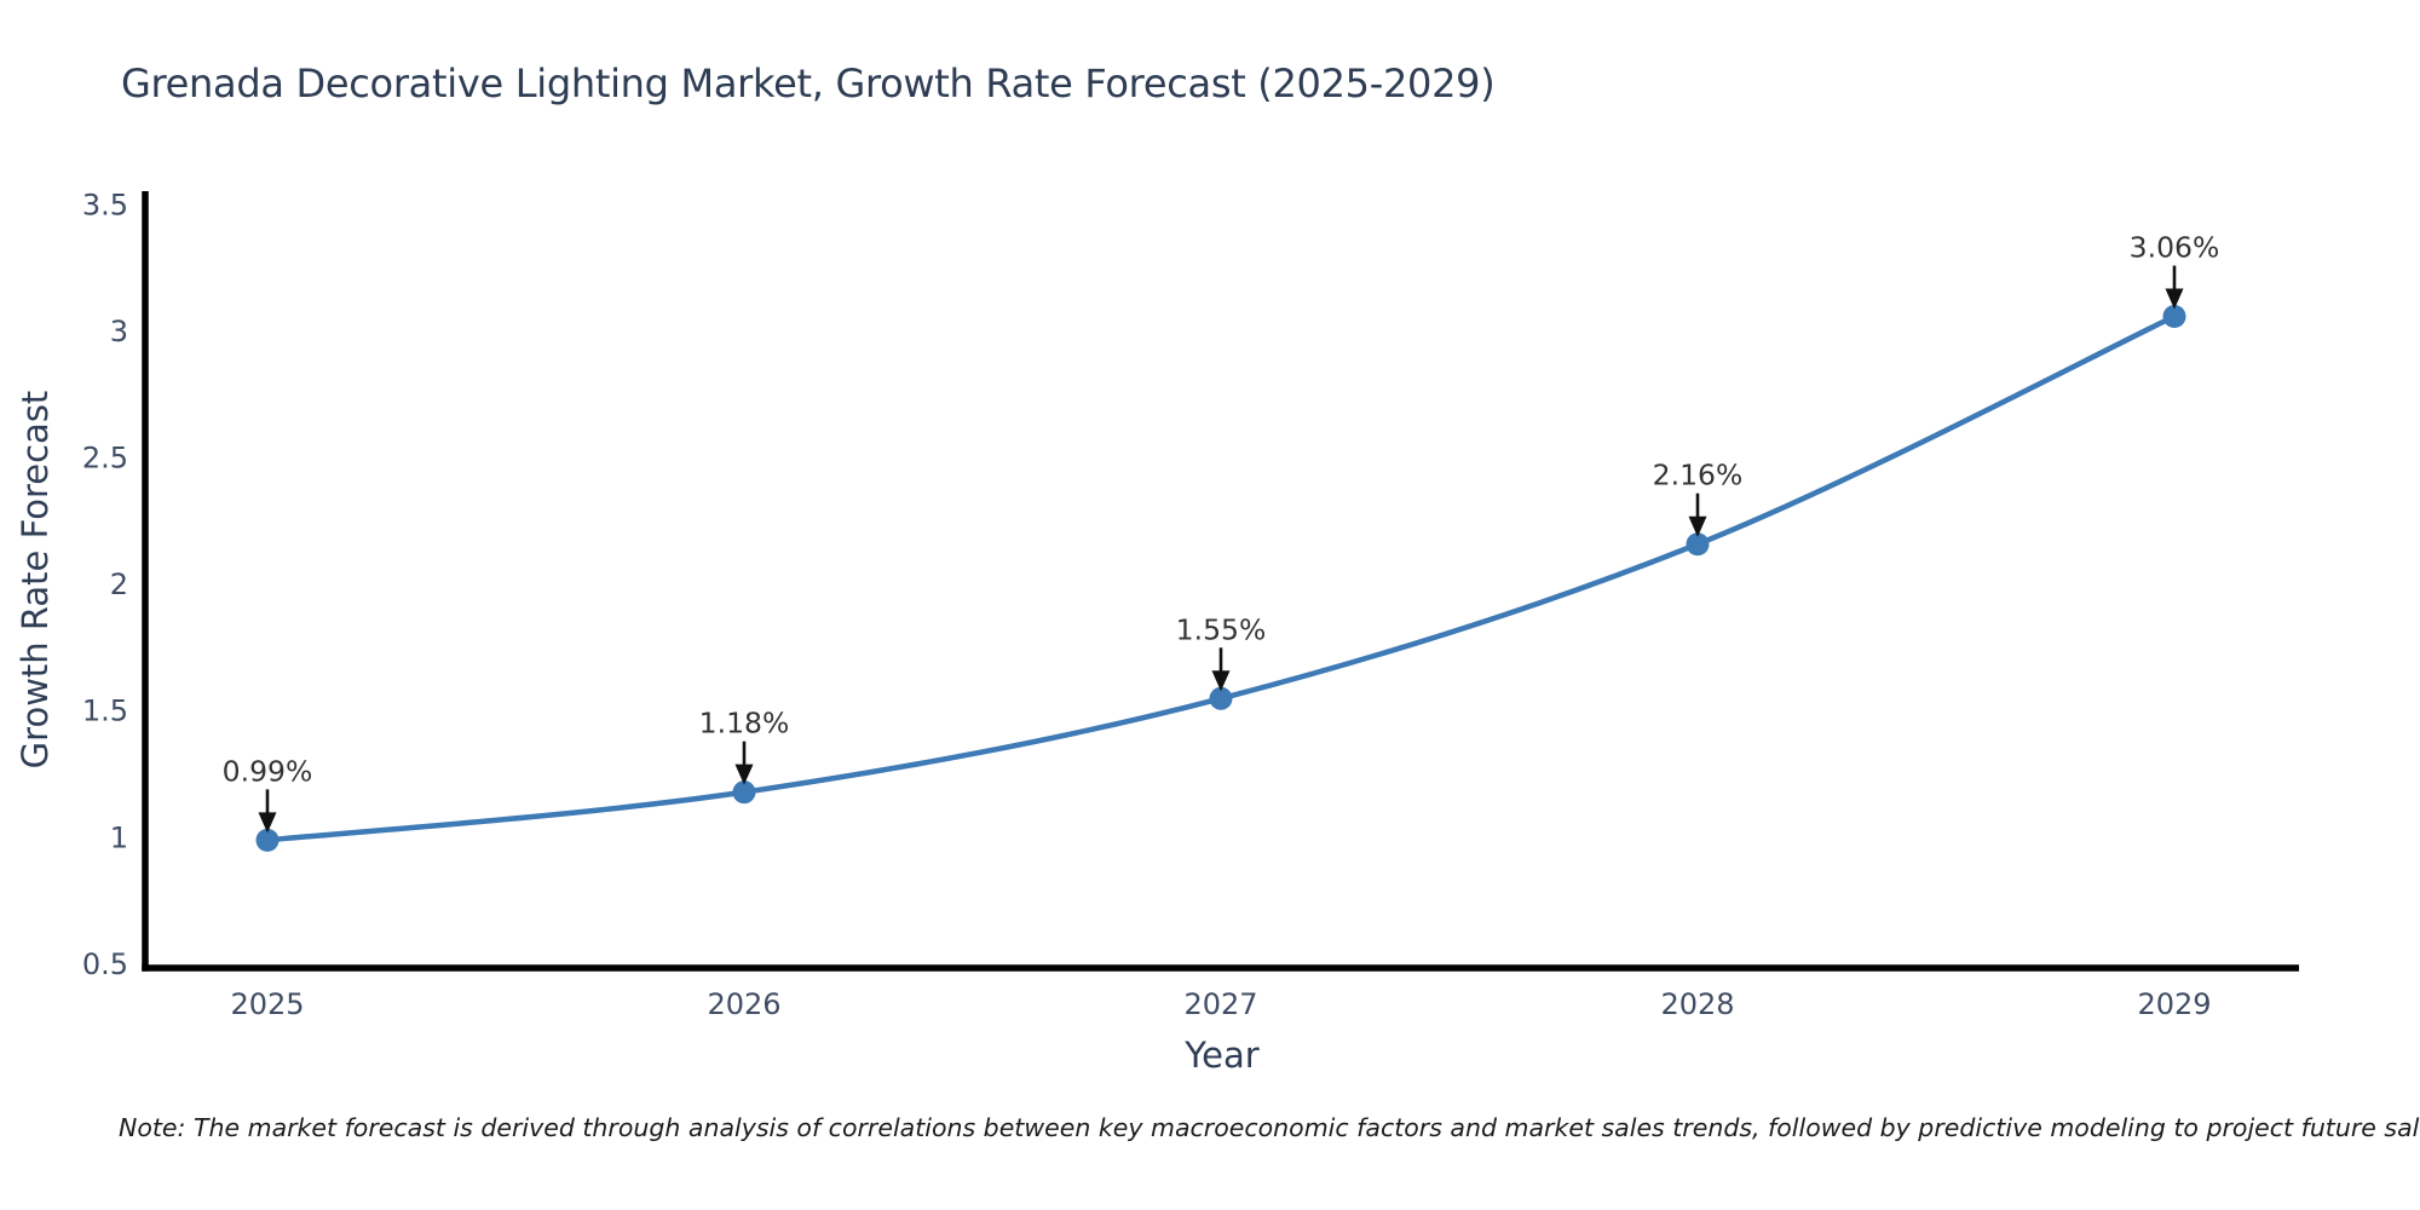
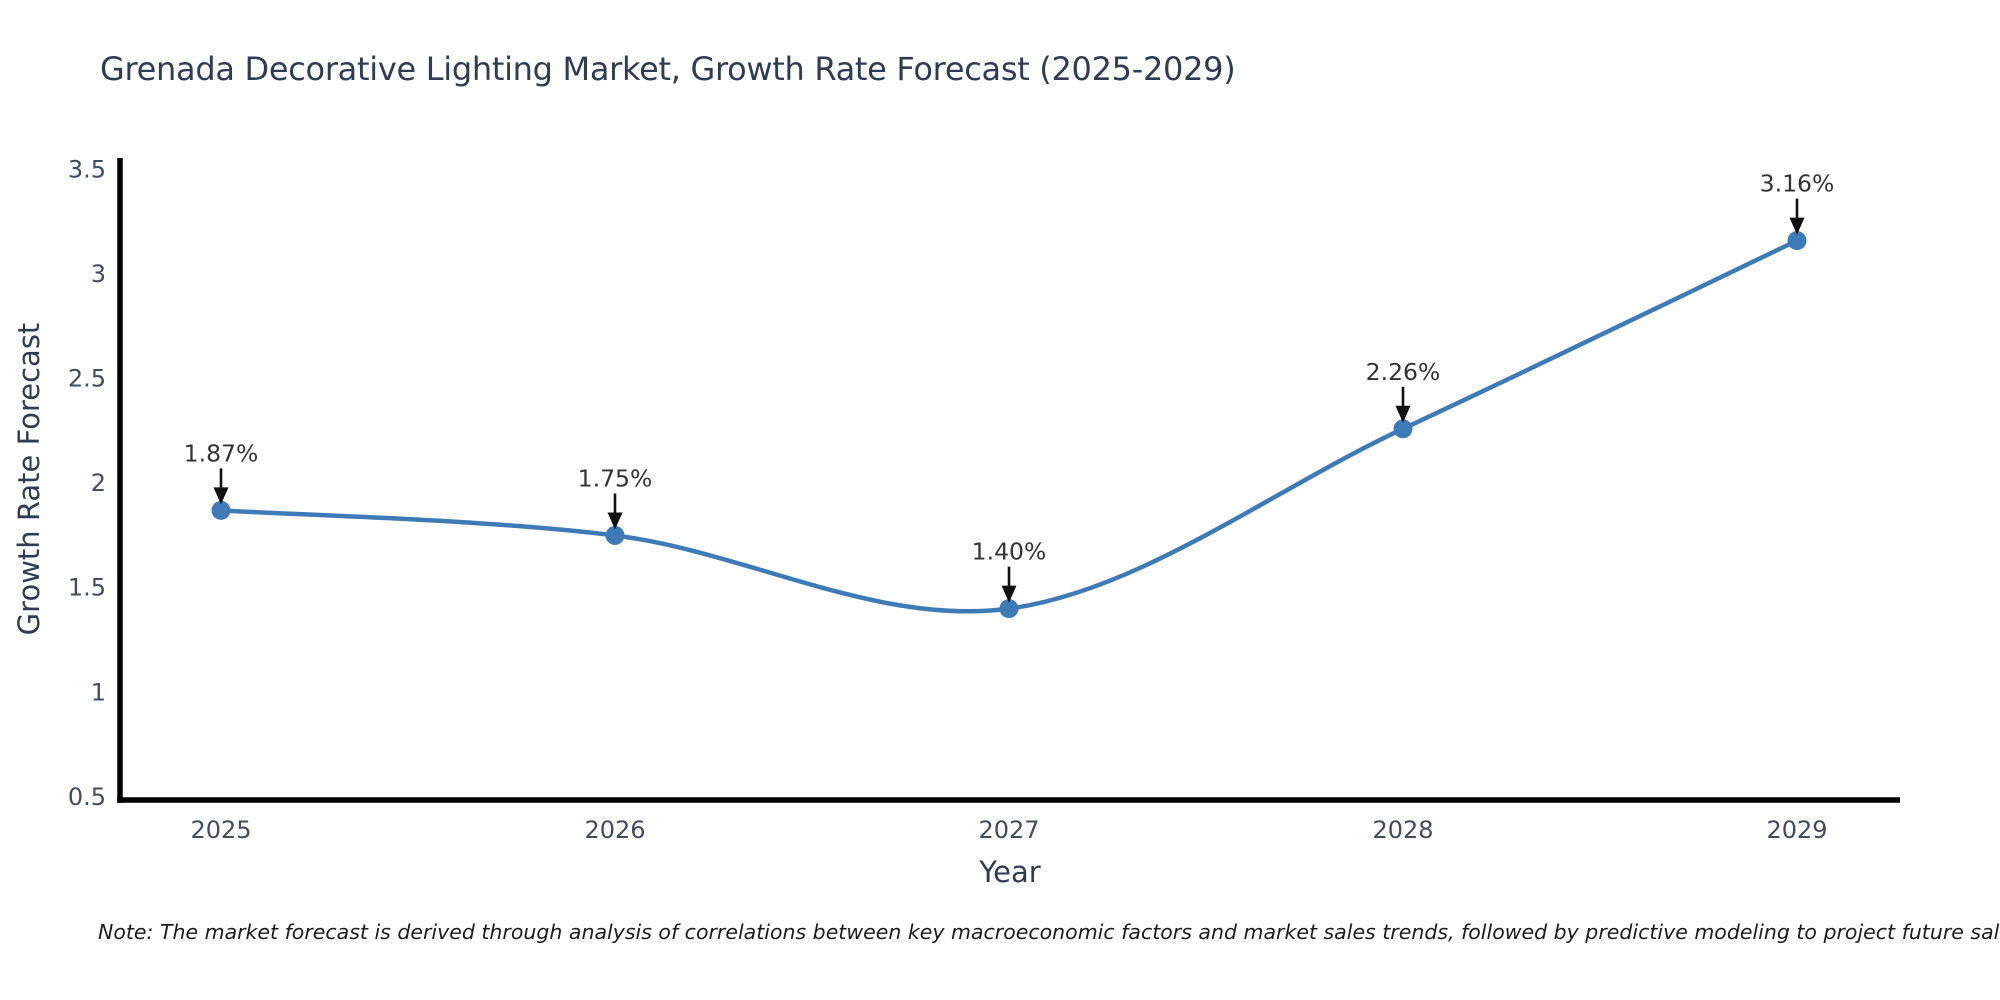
2025: 0.99% -> 1.87%
2026: 1.18% -> 1.75%
2027: 1.55% -> 1.40%
2028: 2.16% -> 2.26%
2029: 3.06% -> 3.16%
